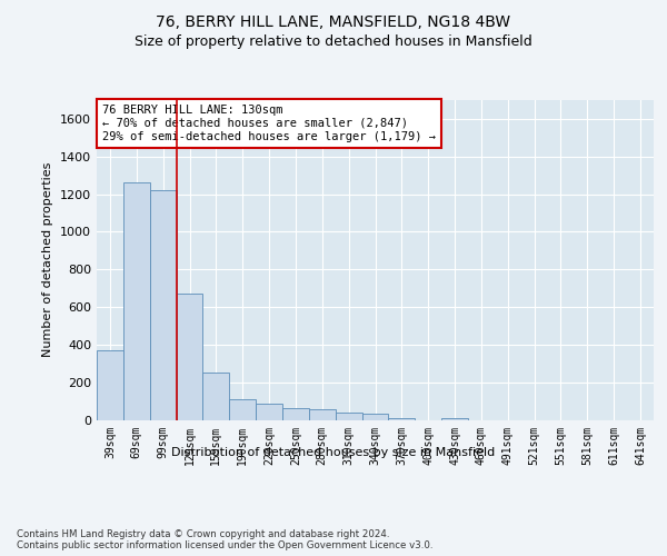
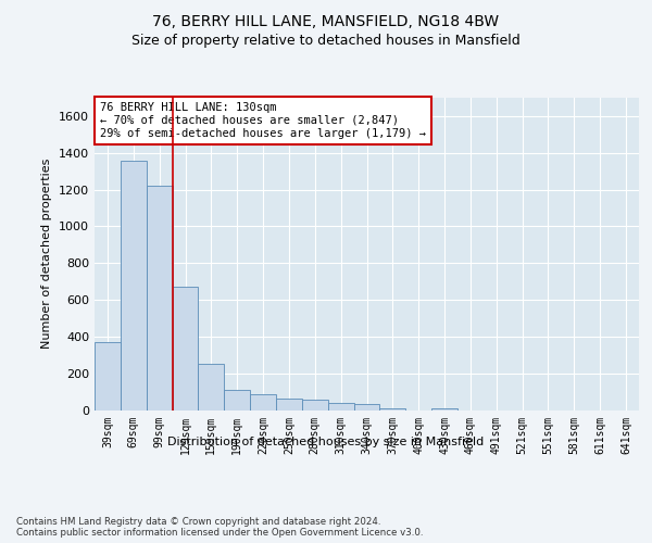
69sqm: 1260 -> 1360
